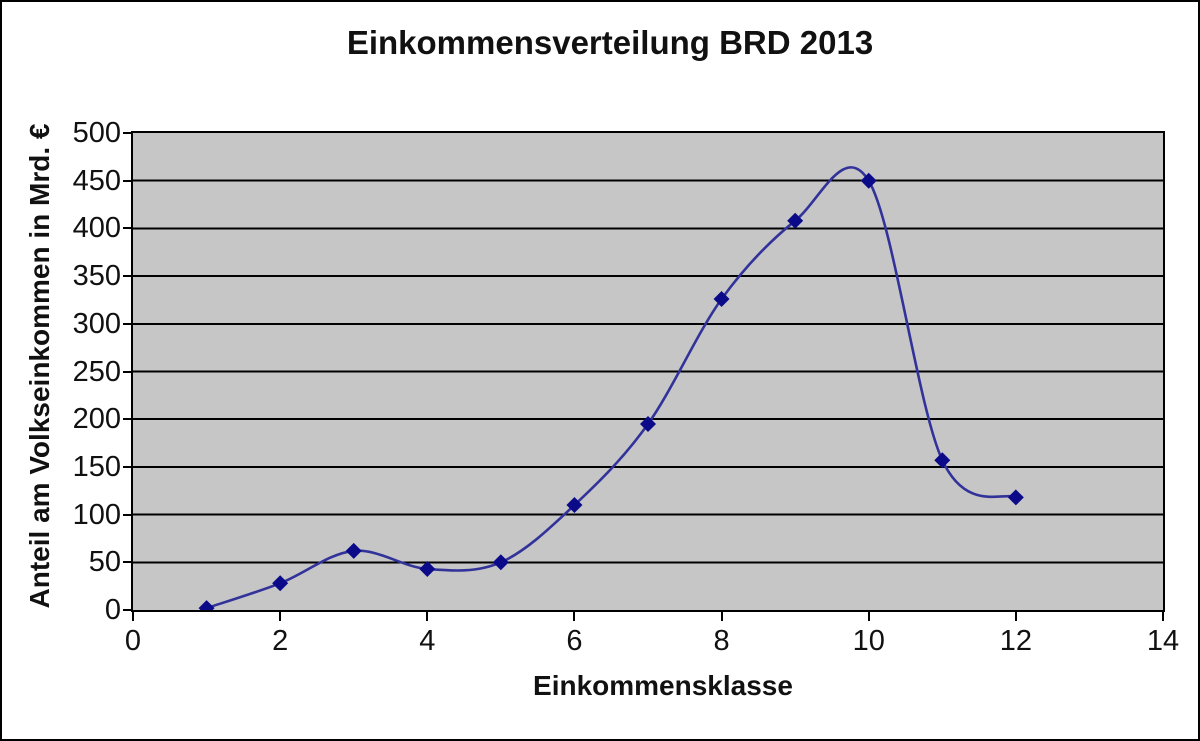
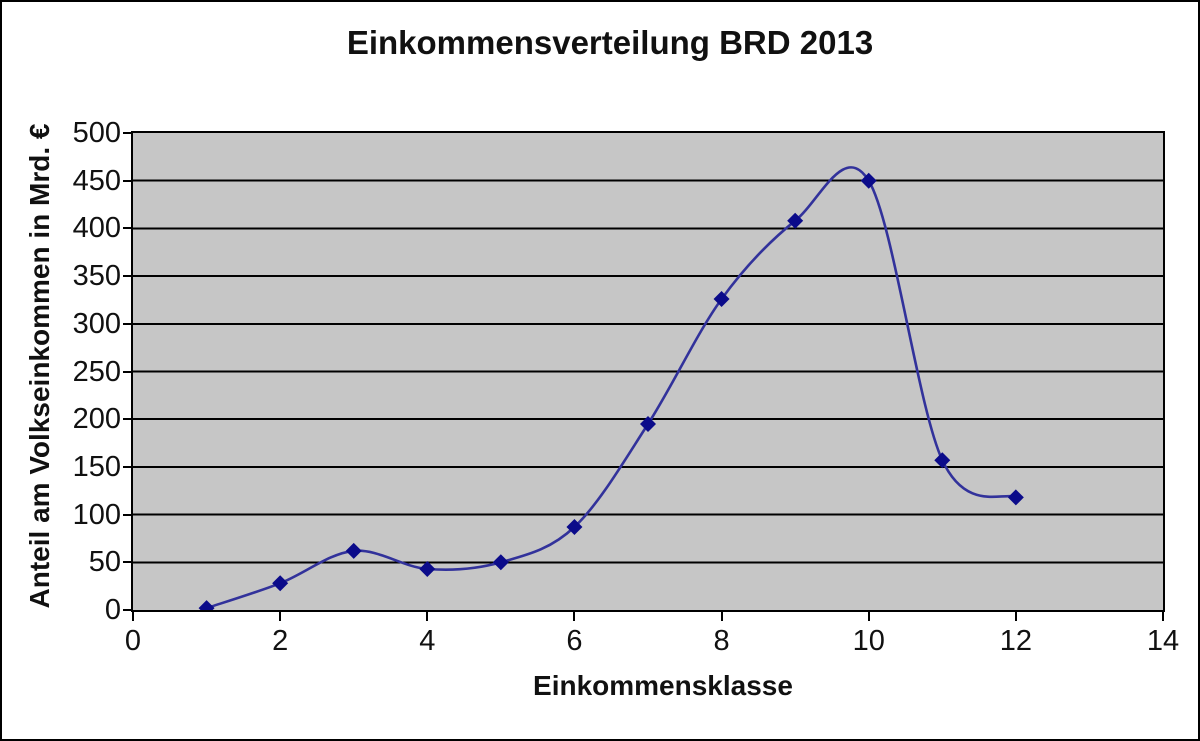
6: 110 -> 90
